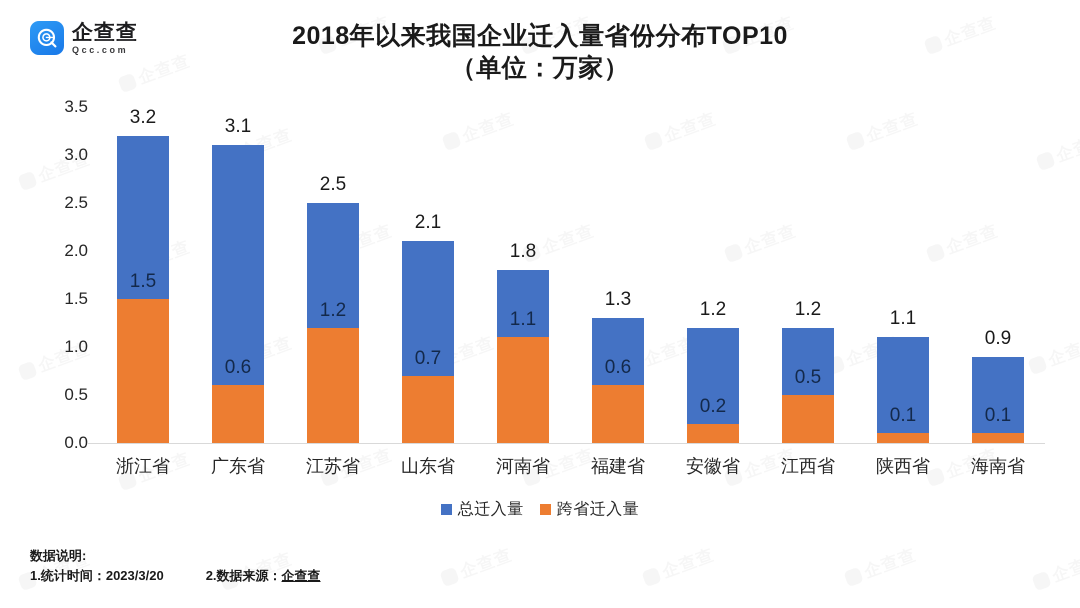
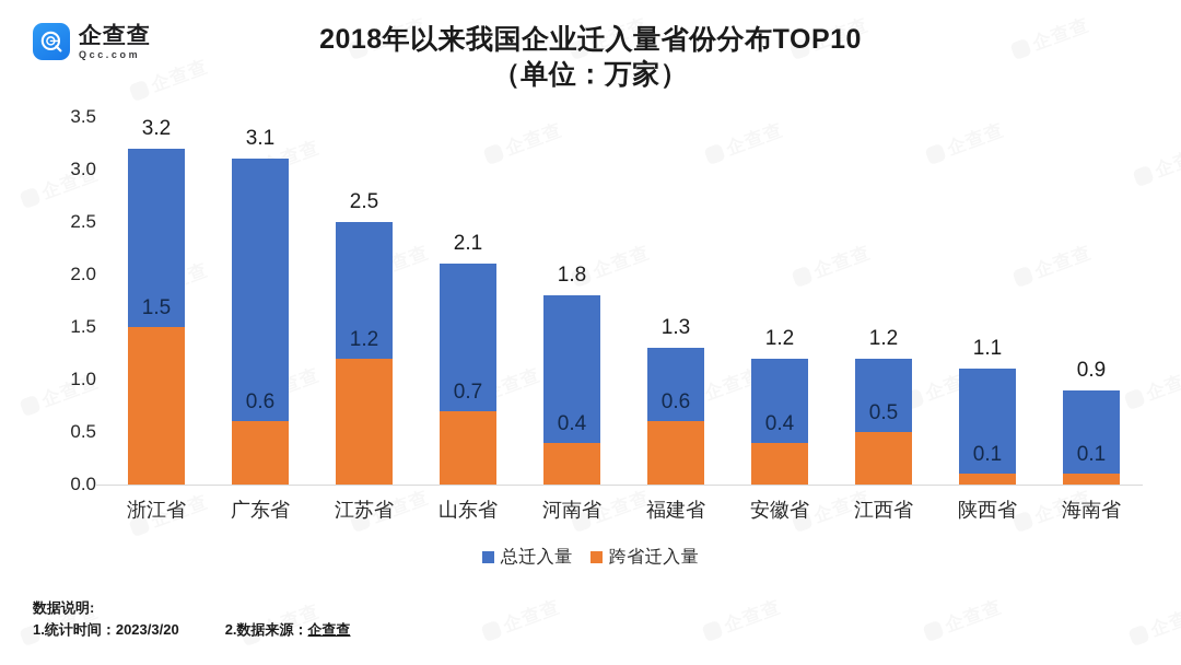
跨省迁入量/河南省: 1.1 -> 0.4
跨省迁入量/安徽省: 0.2 -> 0.4
